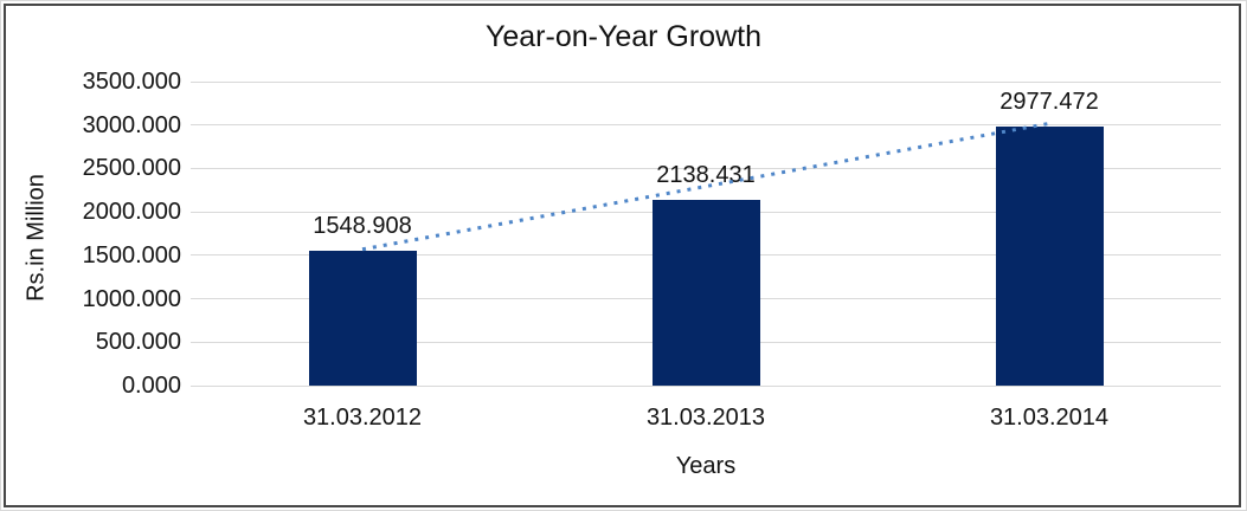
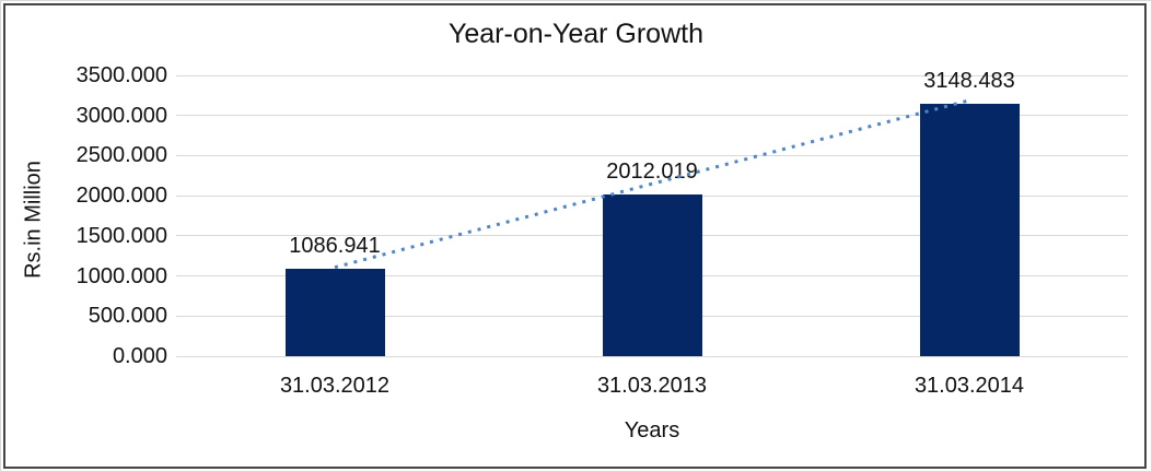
31.03.2012: 1548.908 -> 1086.941
31.03.2013: 2138.431 -> 2012.019
31.03.2014: 2977.472 -> 3148.483
